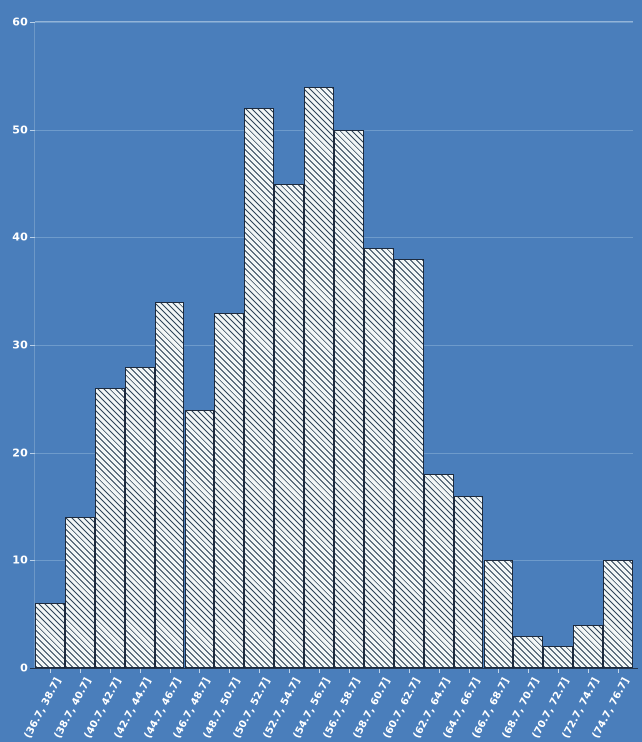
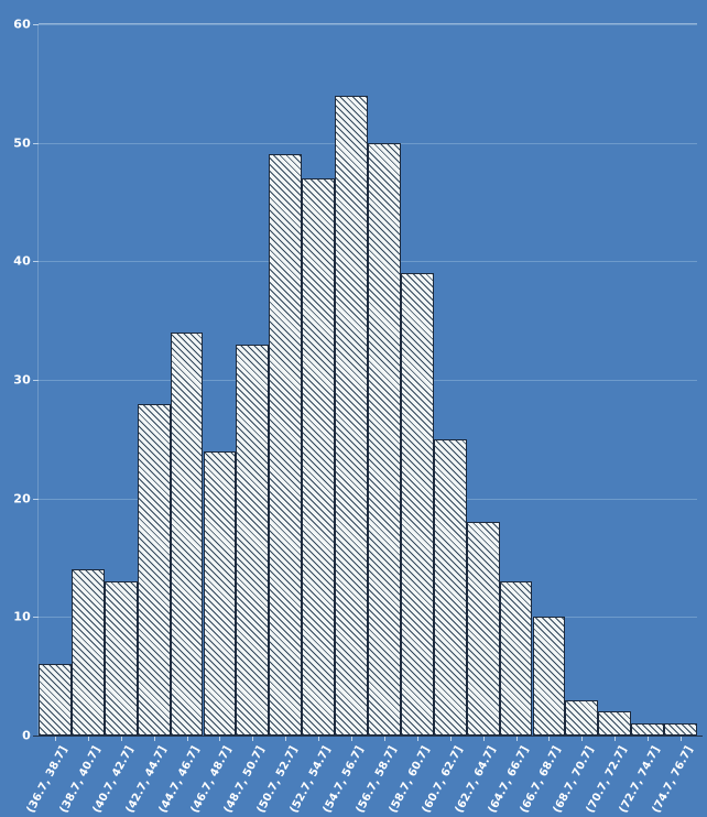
(40.7, 42.7]: 26 -> 13
(50.7, 52.7]: 52 -> 49
(52.7, 54.7]: 45 -> 47
(60.7, 62.7]: 38 -> 25
(64.7, 66.7]: 16 -> 13
(72.7, 74.7]: 4 -> 1
(74.7, 76.7]: 10 -> 1
